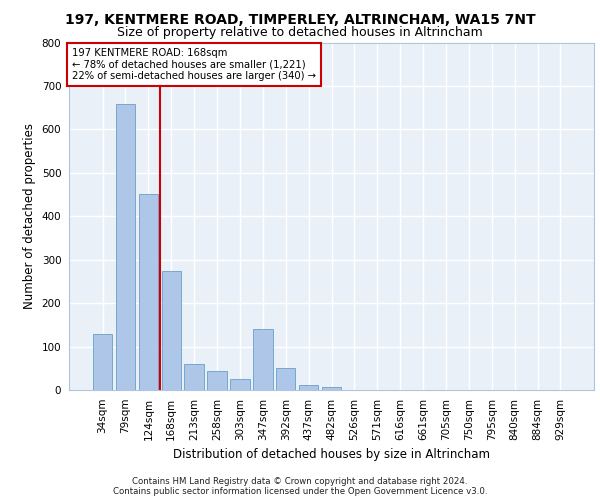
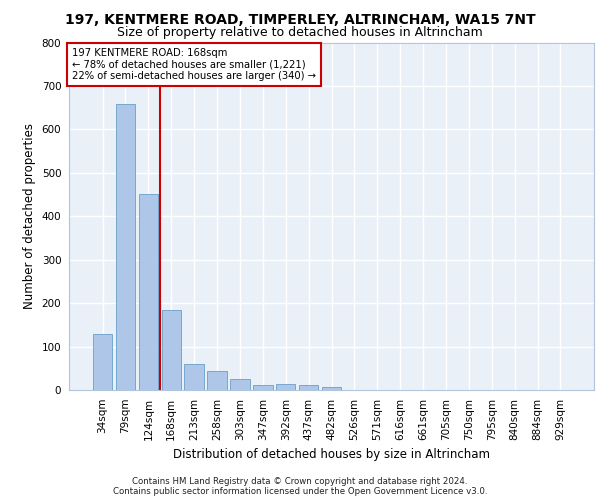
168sqm: 275 -> 184
347sqm: 140 -> 12
392sqm: 50 -> 13
